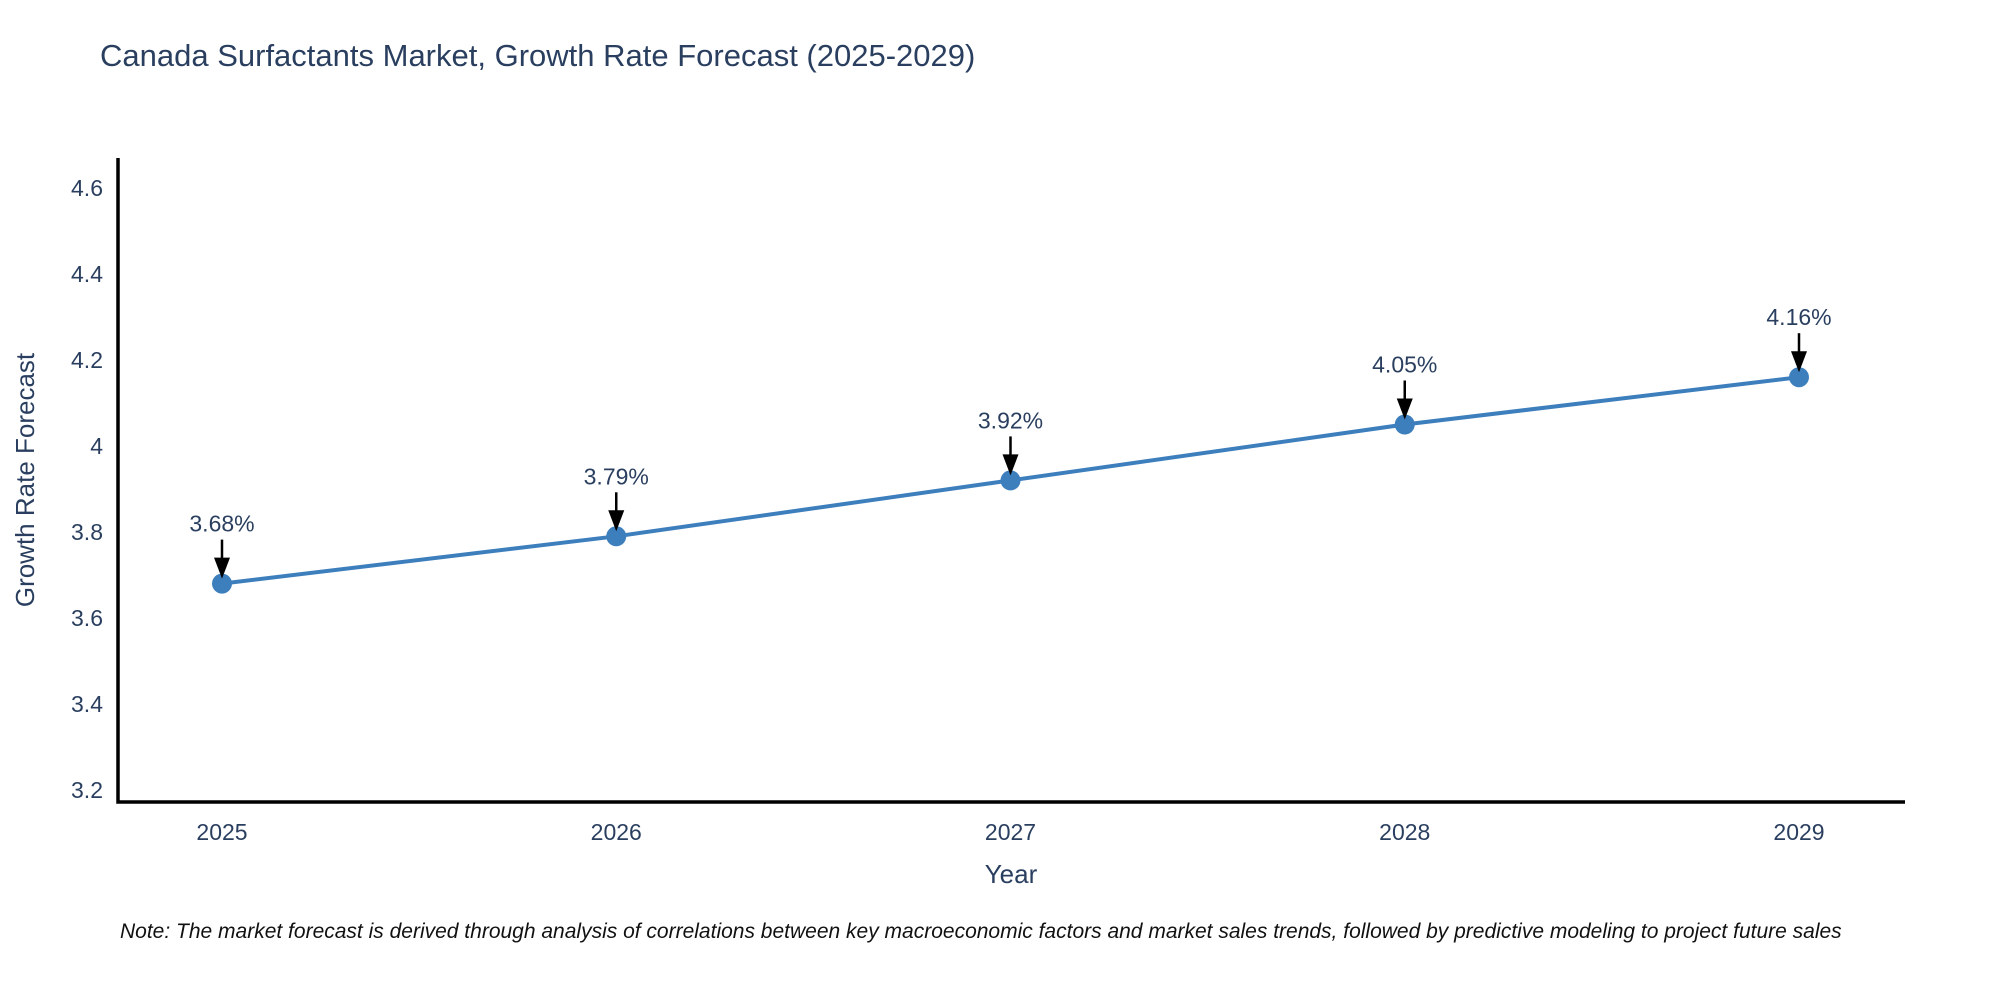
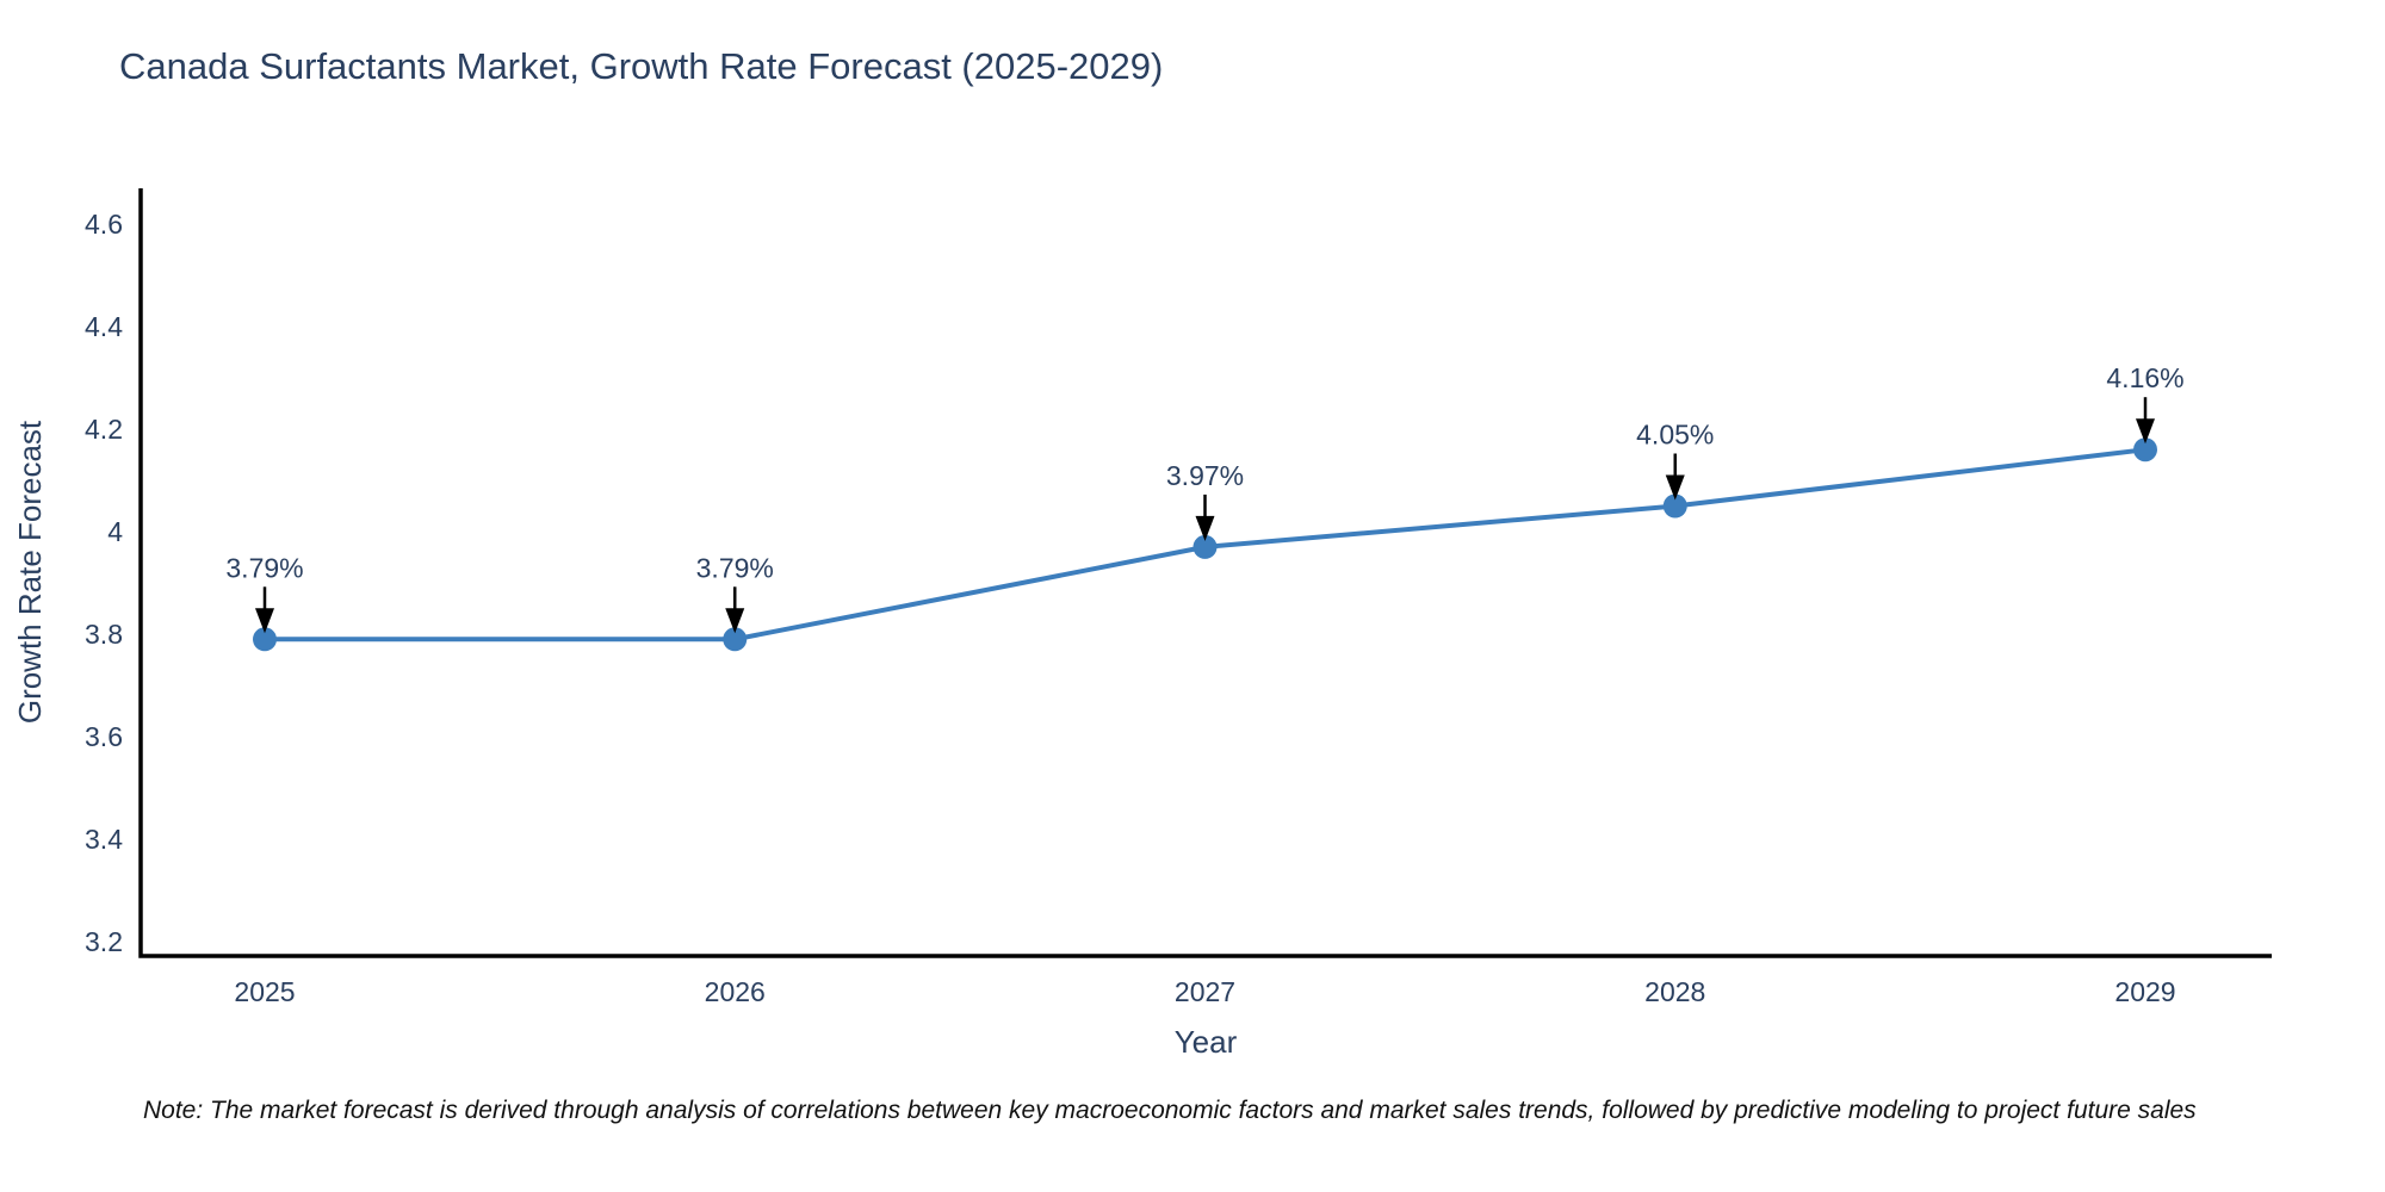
2025: 3.68% -> 3.79%
2027: 3.92% -> 3.97%
